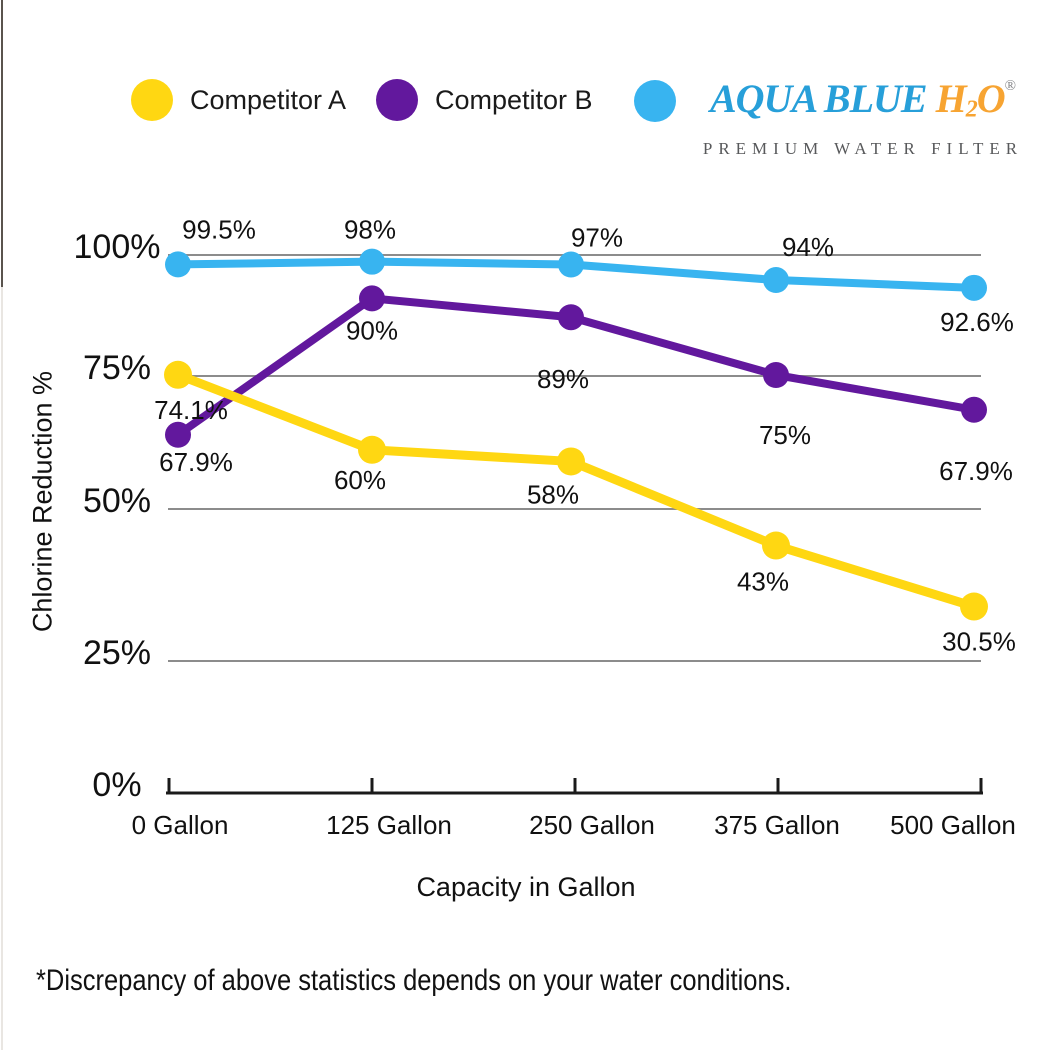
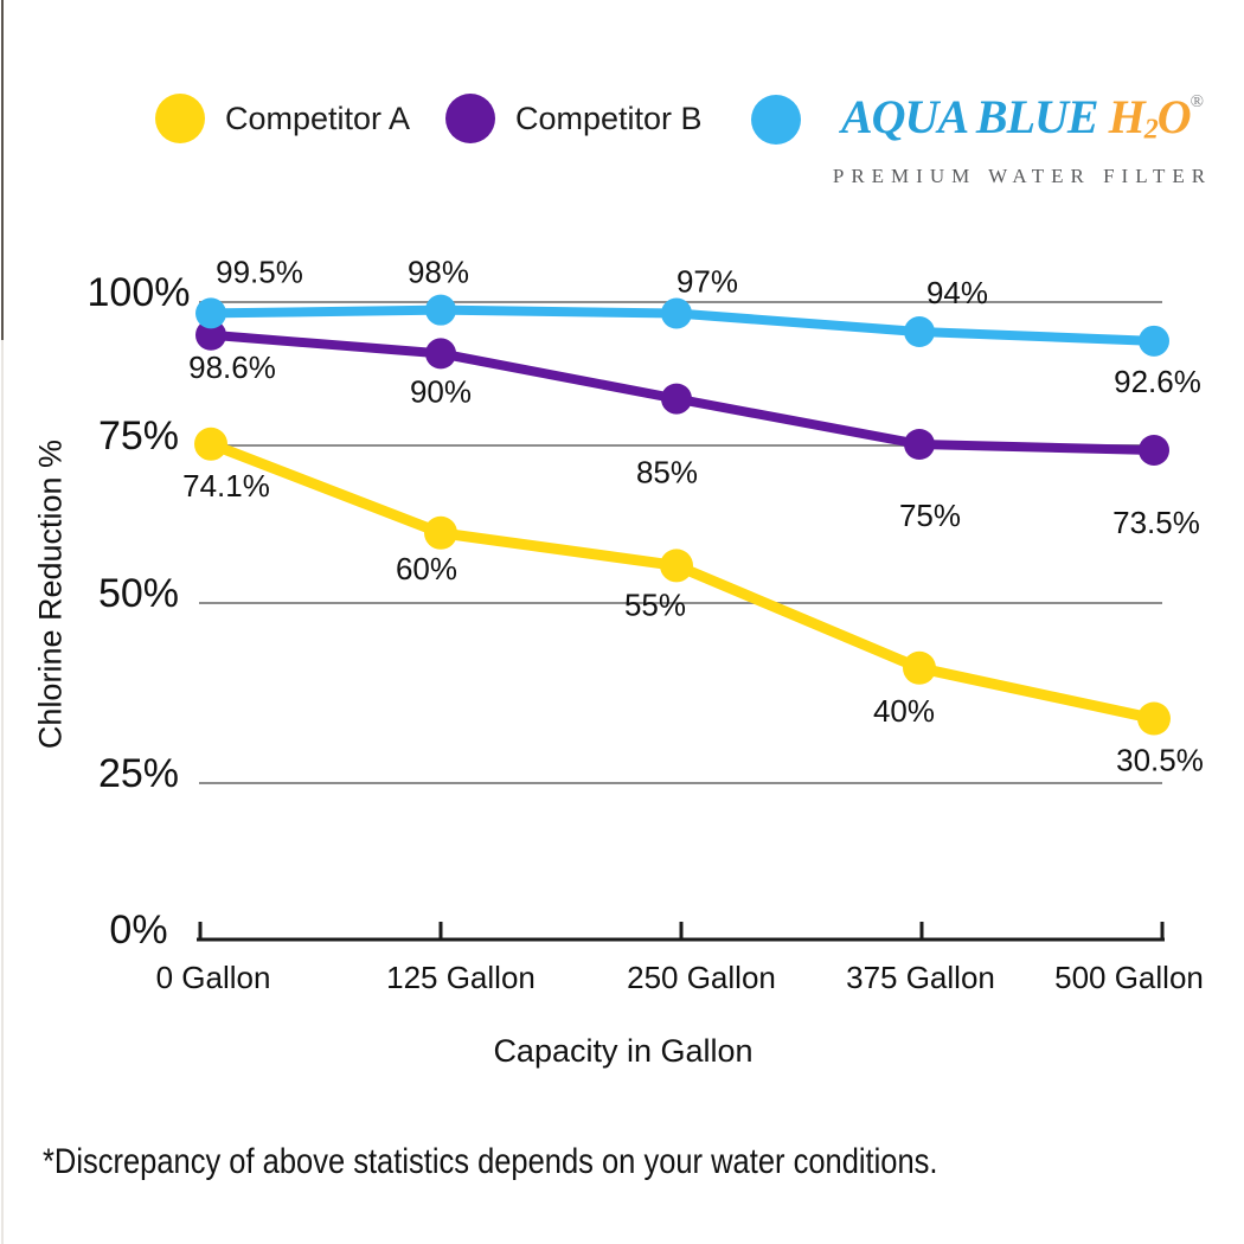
Competitor B/0 Gallon: 67.9% -> 98.6%
Competitor A/250 Gallon: 58% -> 55%
Competitor B/250 Gallon: 89% -> 85%
Competitor A/375 Gallon: 43% -> 40%
Competitor B/500 Gallon: 67.9% -> 73.5%
